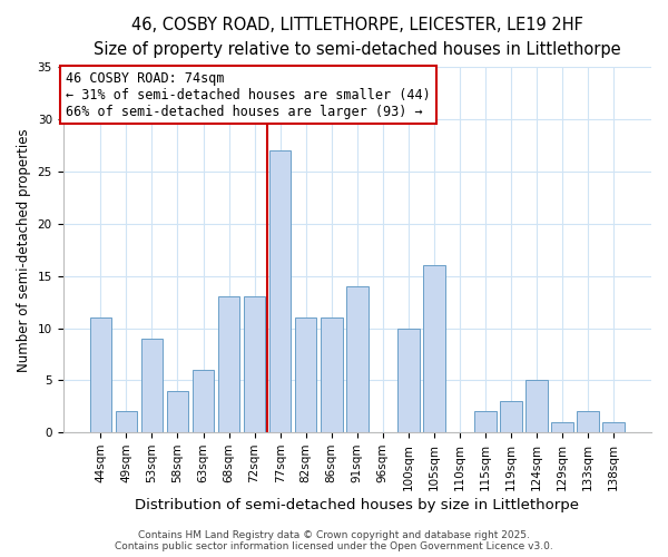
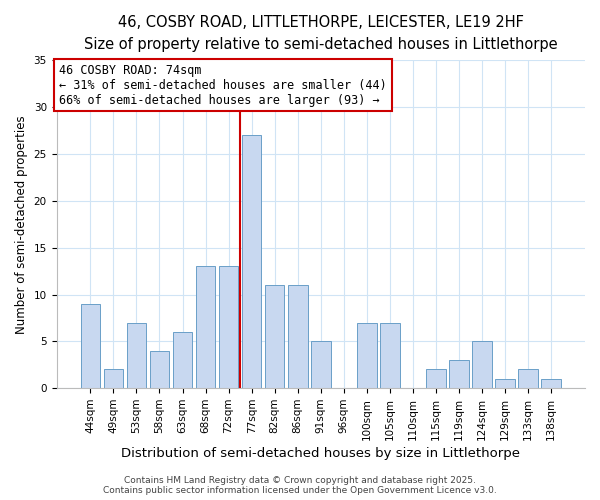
44sqm: 11 -> 9
53sqm: 9 -> 7
91sqm: 14 -> 5
100sqm: 10 -> 7
105sqm: 16 -> 7
